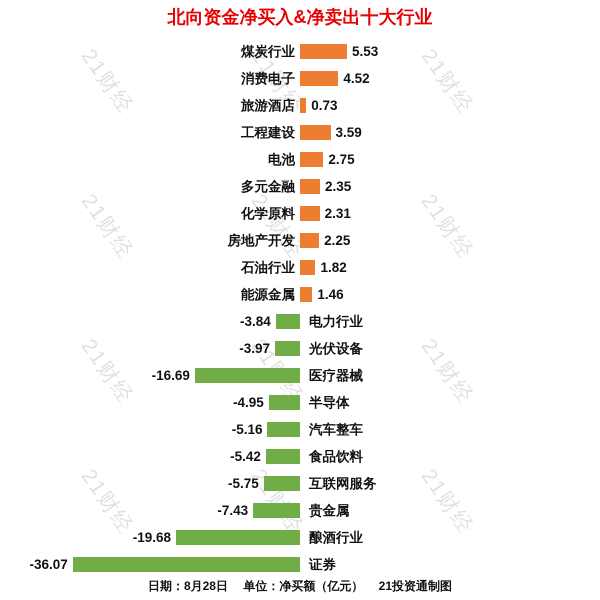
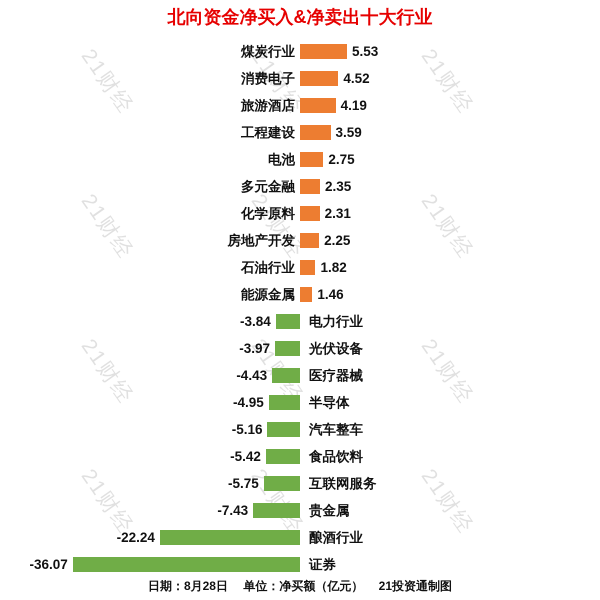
旅游酒店: 0.73 -> 4.19
医疗器械: -16.69 -> -4.43
酿酒行业: -19.68 -> -22.24
